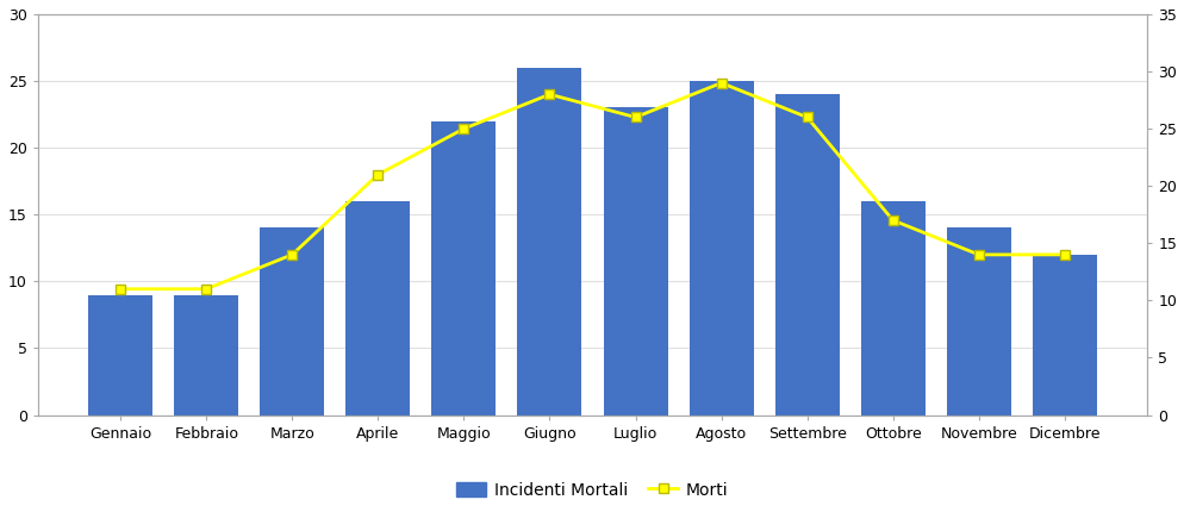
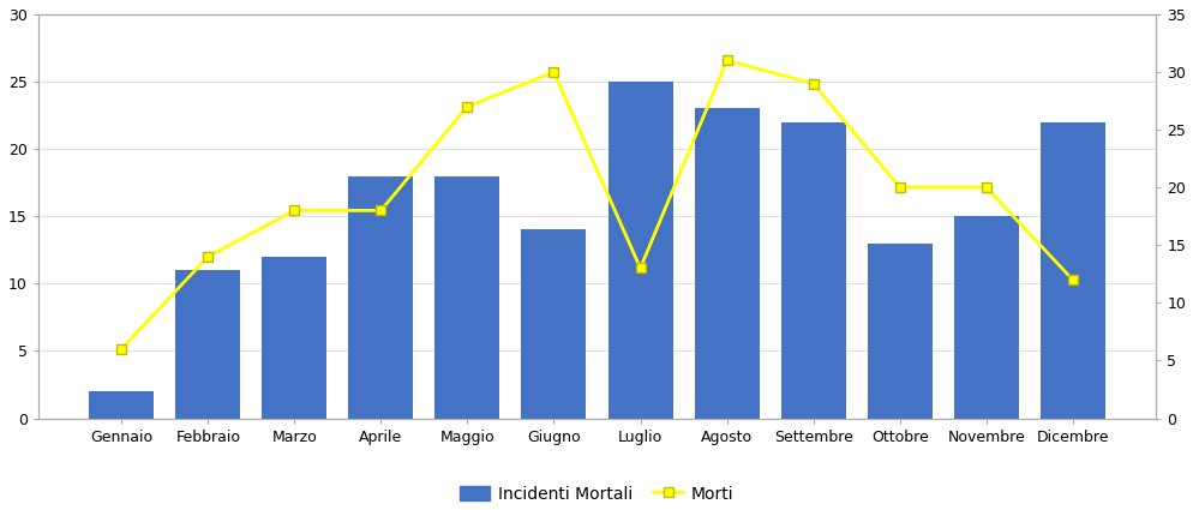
Incidenti Mortali/Gennaio: 9 -> 2
Morti/Gennaio: 11 -> 6
Incidenti Mortali/Febbraio: 9 -> 11
Morti/Febbraio: 11 -> 14
Incidenti Mortali/Marzo: 14 -> 12
Morti/Marzo: 14 -> 18
Incidenti Mortali/Aprile: 16 -> 18
Morti/Aprile: 21 -> 18
Incidenti Mortali/Maggio: 22 -> 18
Morti/Maggio: 25 -> 27
Incidenti Mortali/Giugno: 26 -> 14
Morti/Giugno: 28 -> 30
Incidenti Mortali/Luglio: 23 -> 25
Morti/Luglio: 26 -> 13
Incidenti Mortali/Agosto: 25 -> 23
Morti/Agosto: 29 -> 31
Incidenti Mortali/Settembre: 24 -> 22
Morti/Settembre: 26 -> 29
Incidenti Mortali/Ottobre: 16 -> 13
Morti/Ottobre: 17 -> 20
Incidenti Mortali/Novembre: 14 -> 15
Morti/Novembre: 14 -> 20
Incidenti Mortali/Dicembre: 12 -> 22
Morti/Dicembre: 14 -> 12
